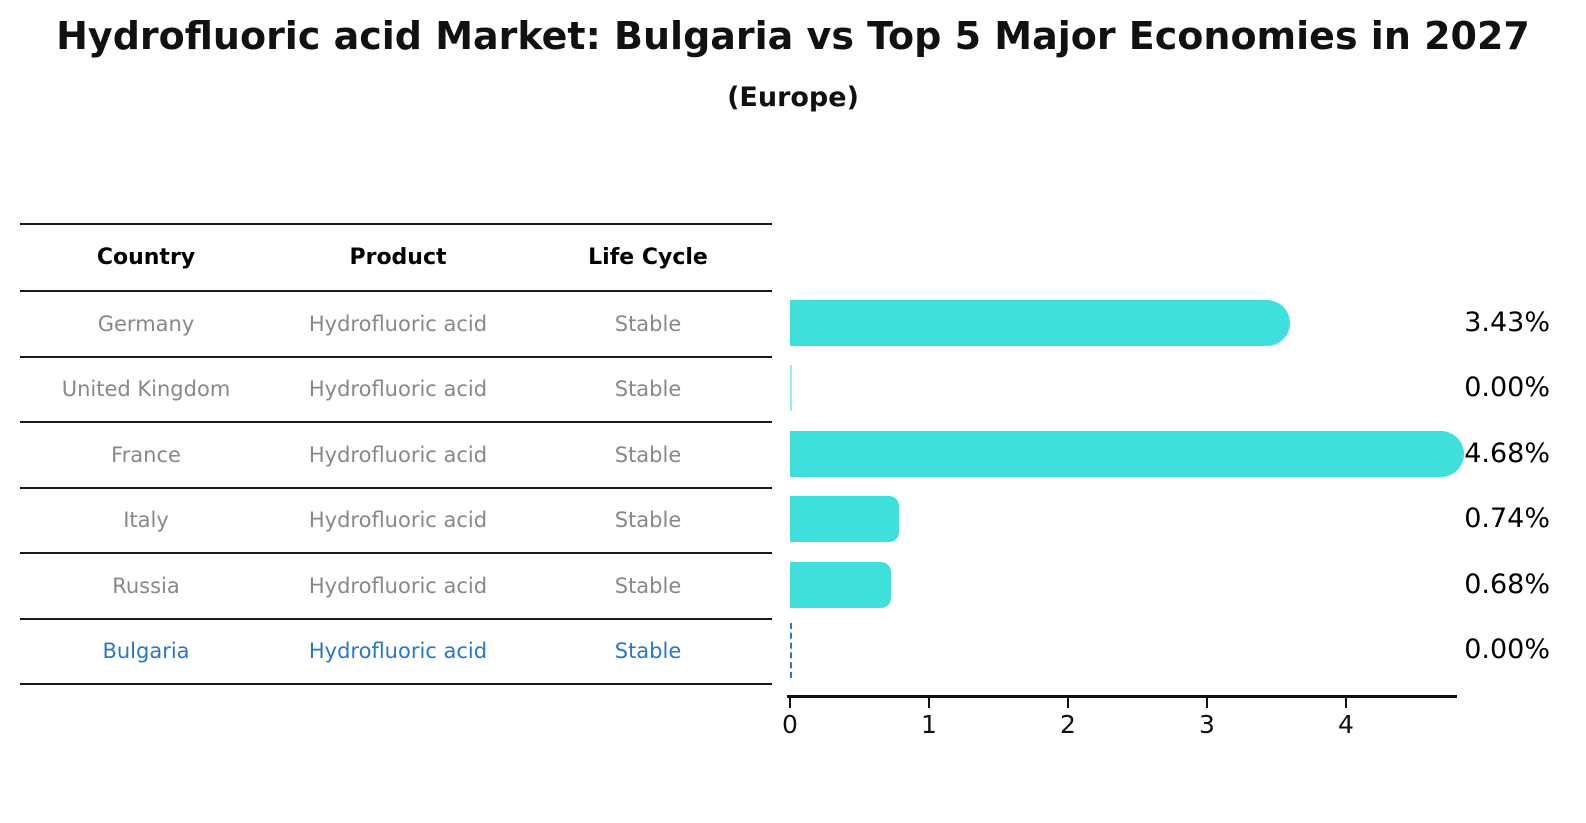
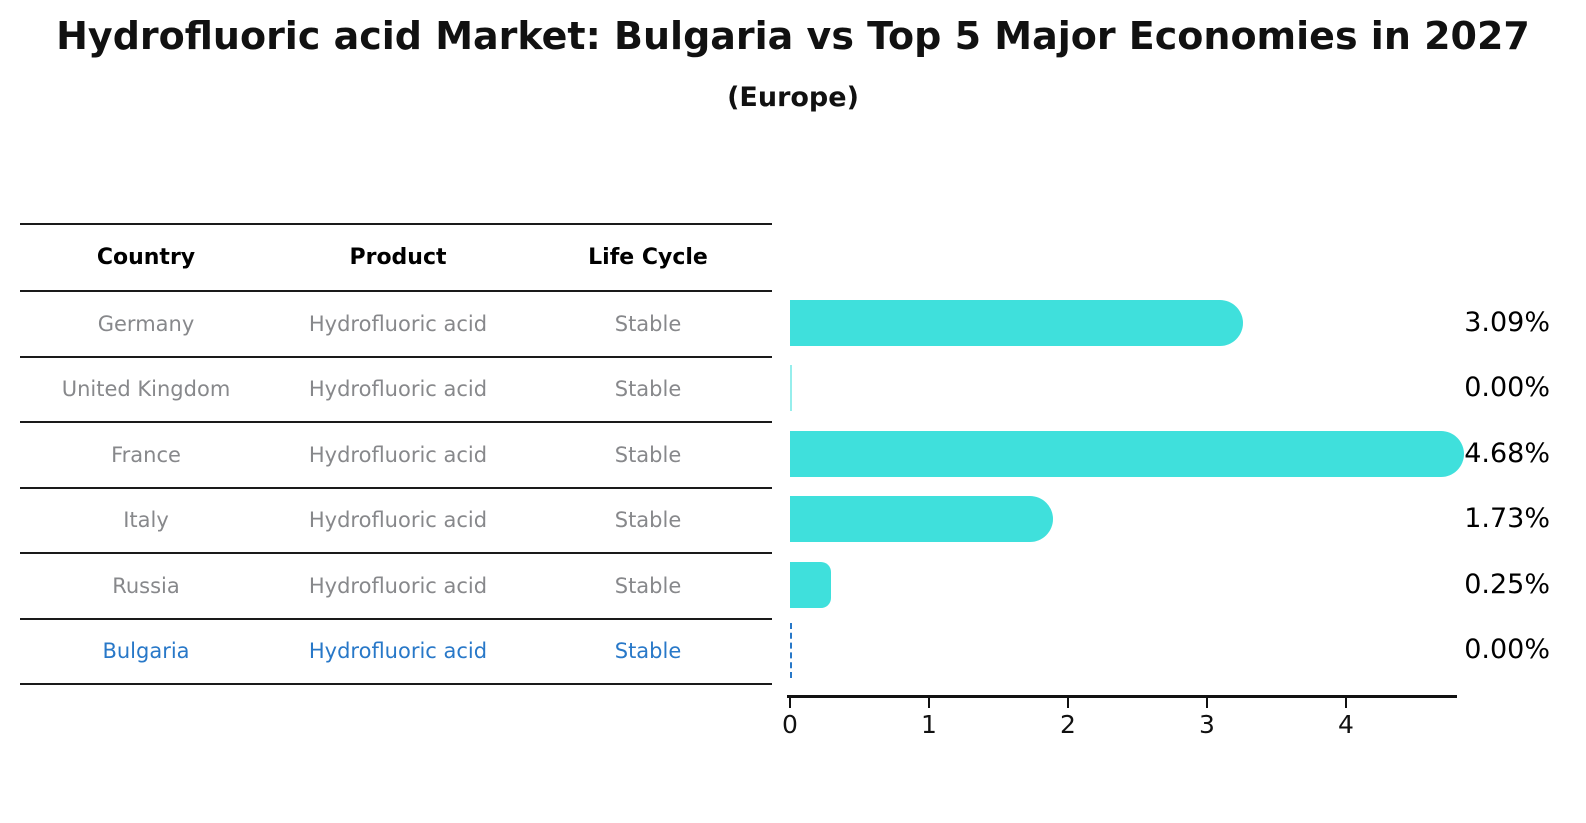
Germany: 3.43% -> 3.09%
Italy: 0.74% -> 1.73%
Russia: 0.68% -> 0.25%
